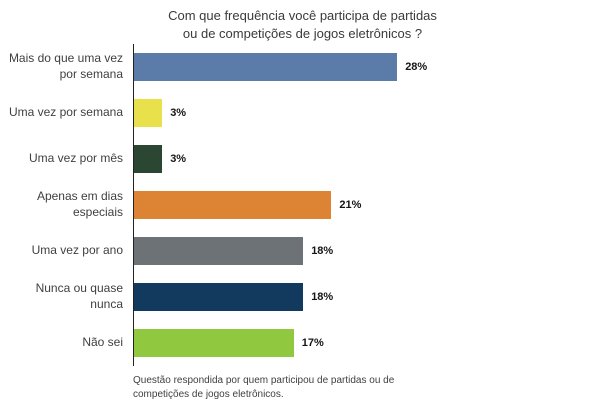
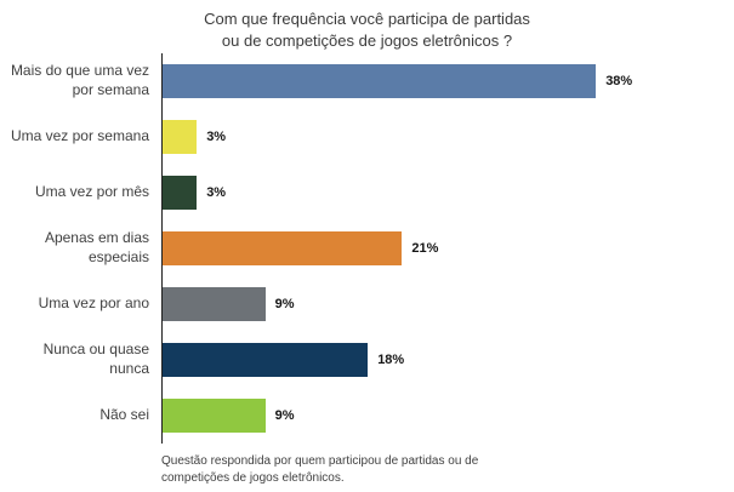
Mais do que uma vez por semana: 28% -> 38%
Uma vez por ano: 18% -> 9%
Não sei: 17% -> 9%
